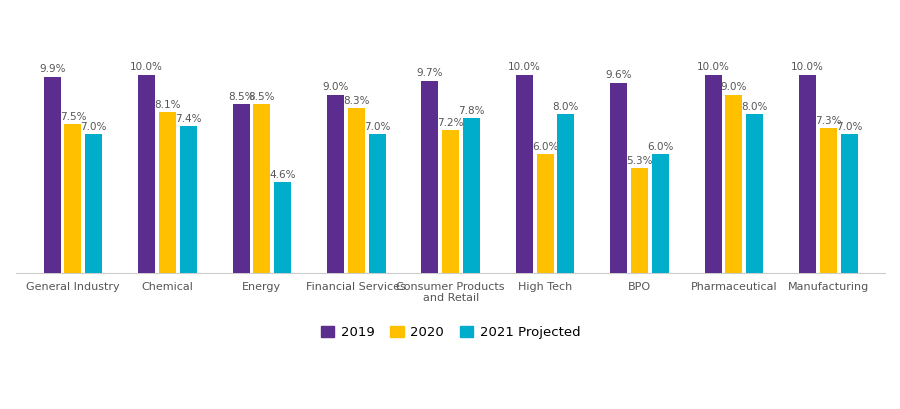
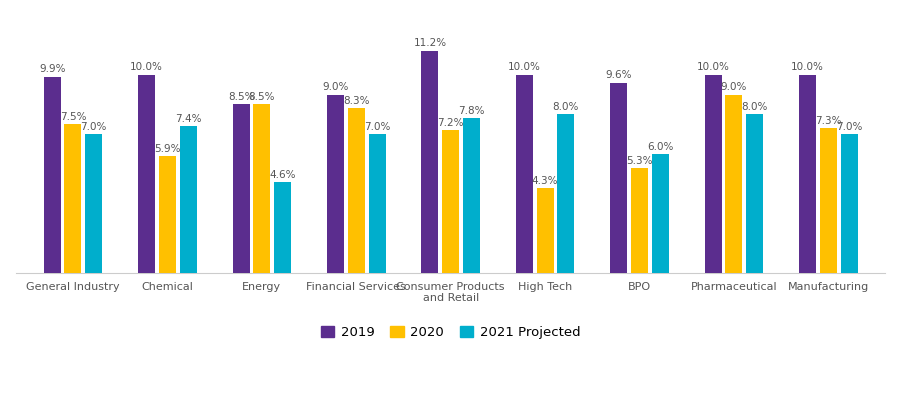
2020/Chemical: 8.1% -> 5.9%
2019/Consumer Products and Retail: 9.7% -> 11.2%
2020/High Tech: 6.0% -> 4.3%
